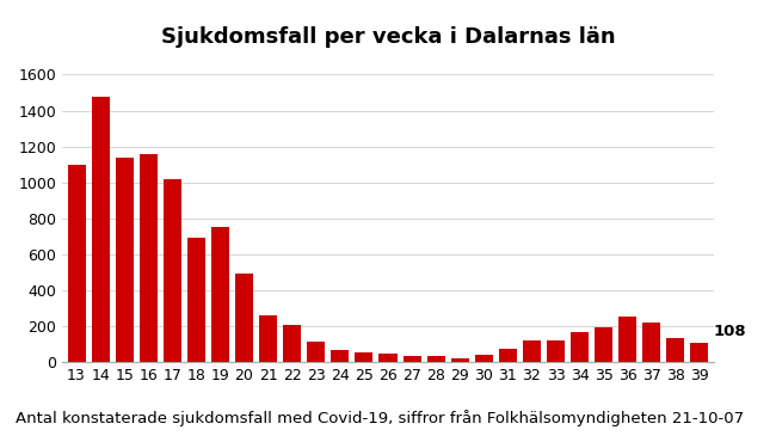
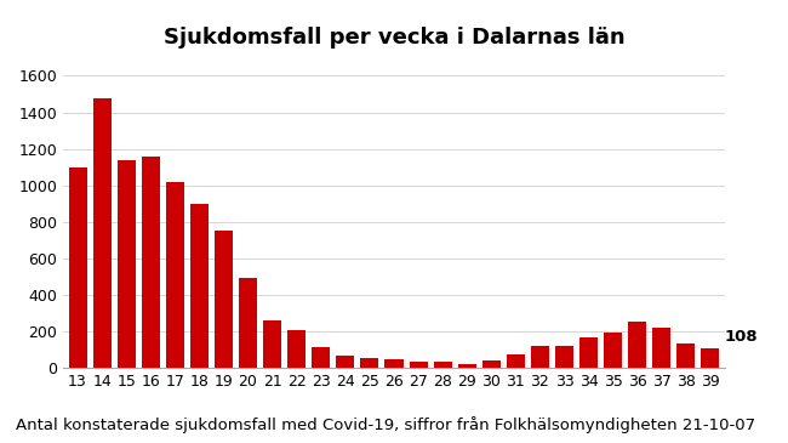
18: 690 -> 900
